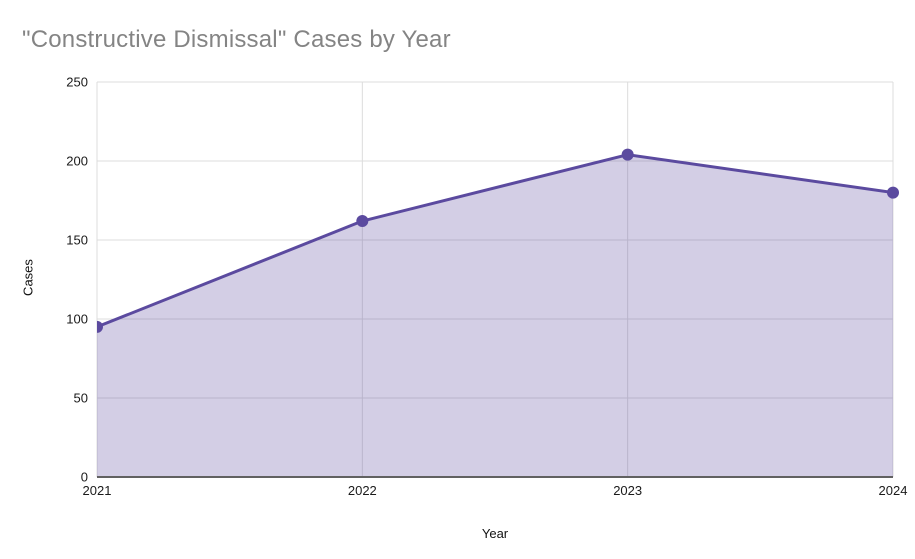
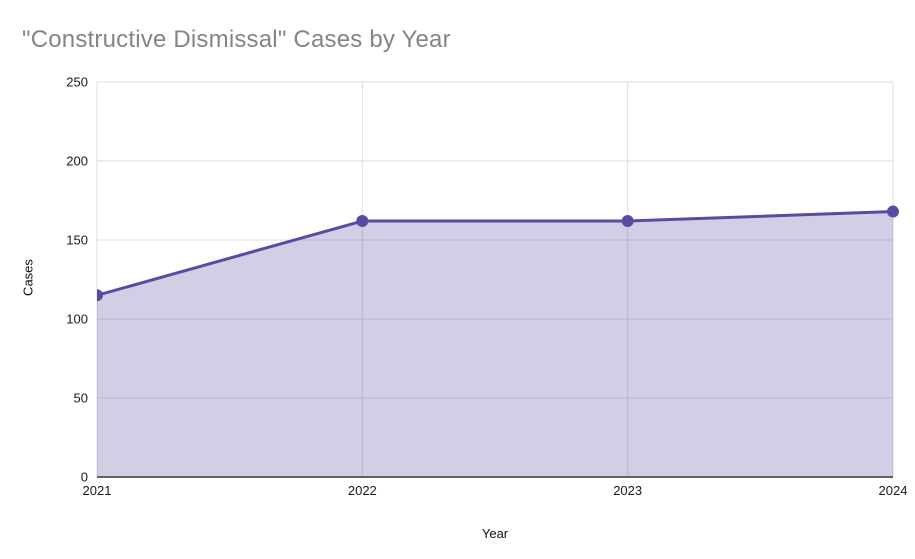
2021: 95 -> 115
2023: 204 -> 162
2024: 180 -> 168
